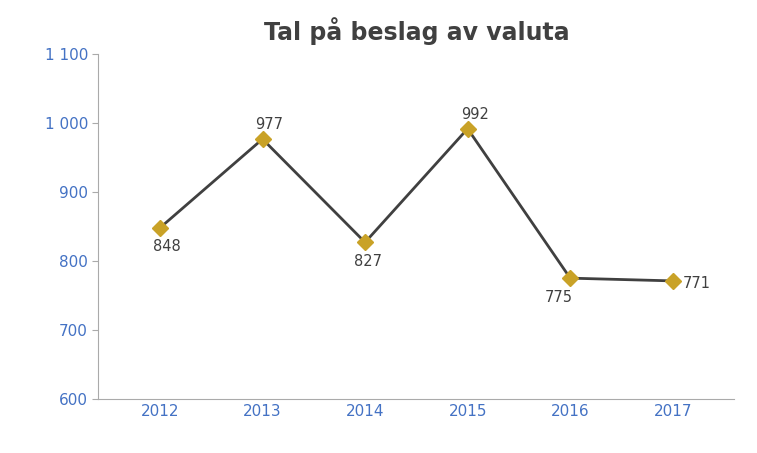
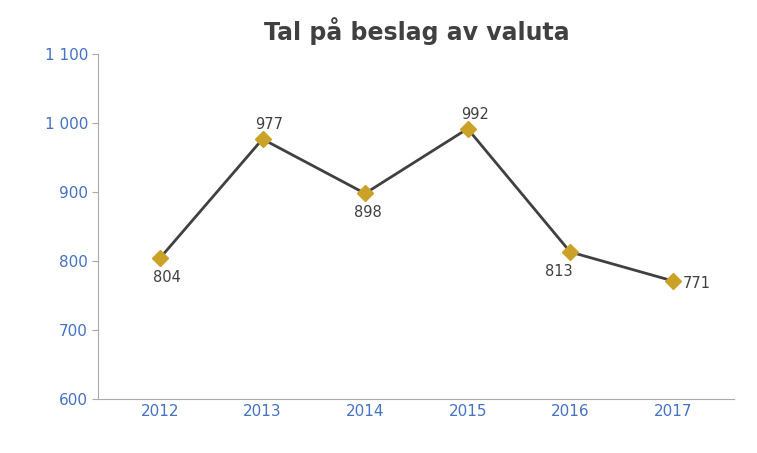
2012: 848 -> 804
2014: 827 -> 898
2016: 775 -> 813
